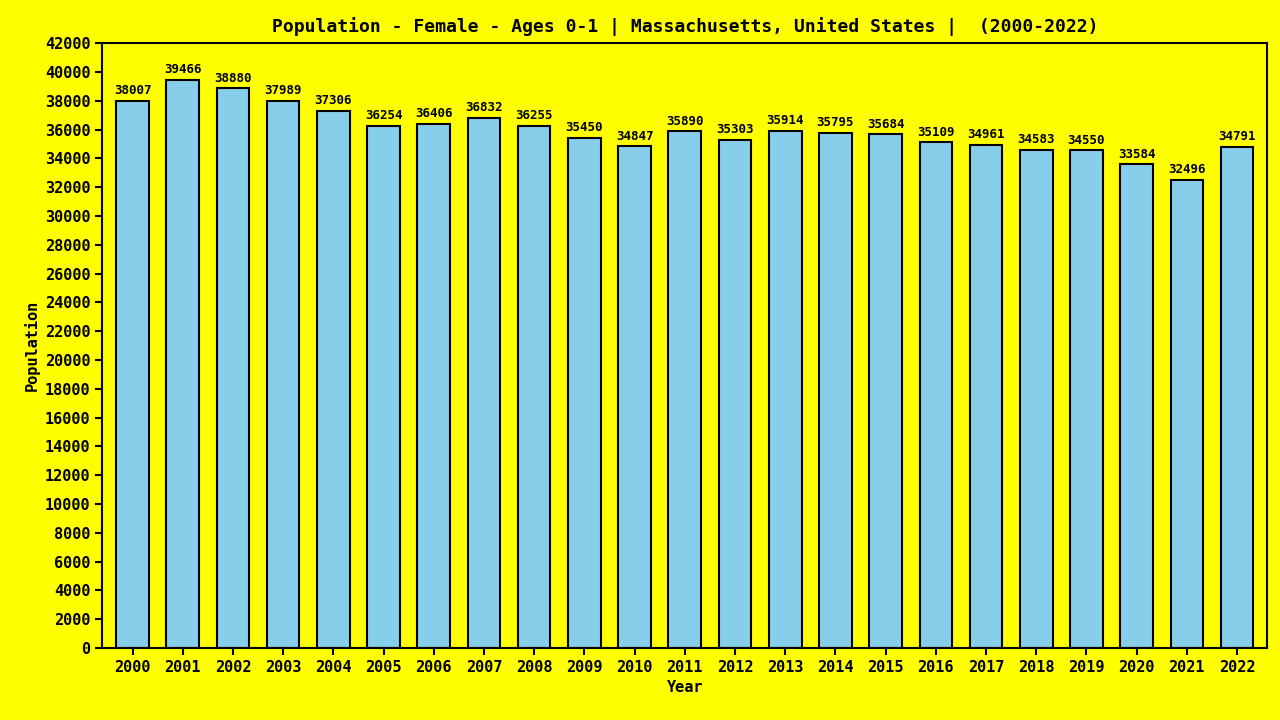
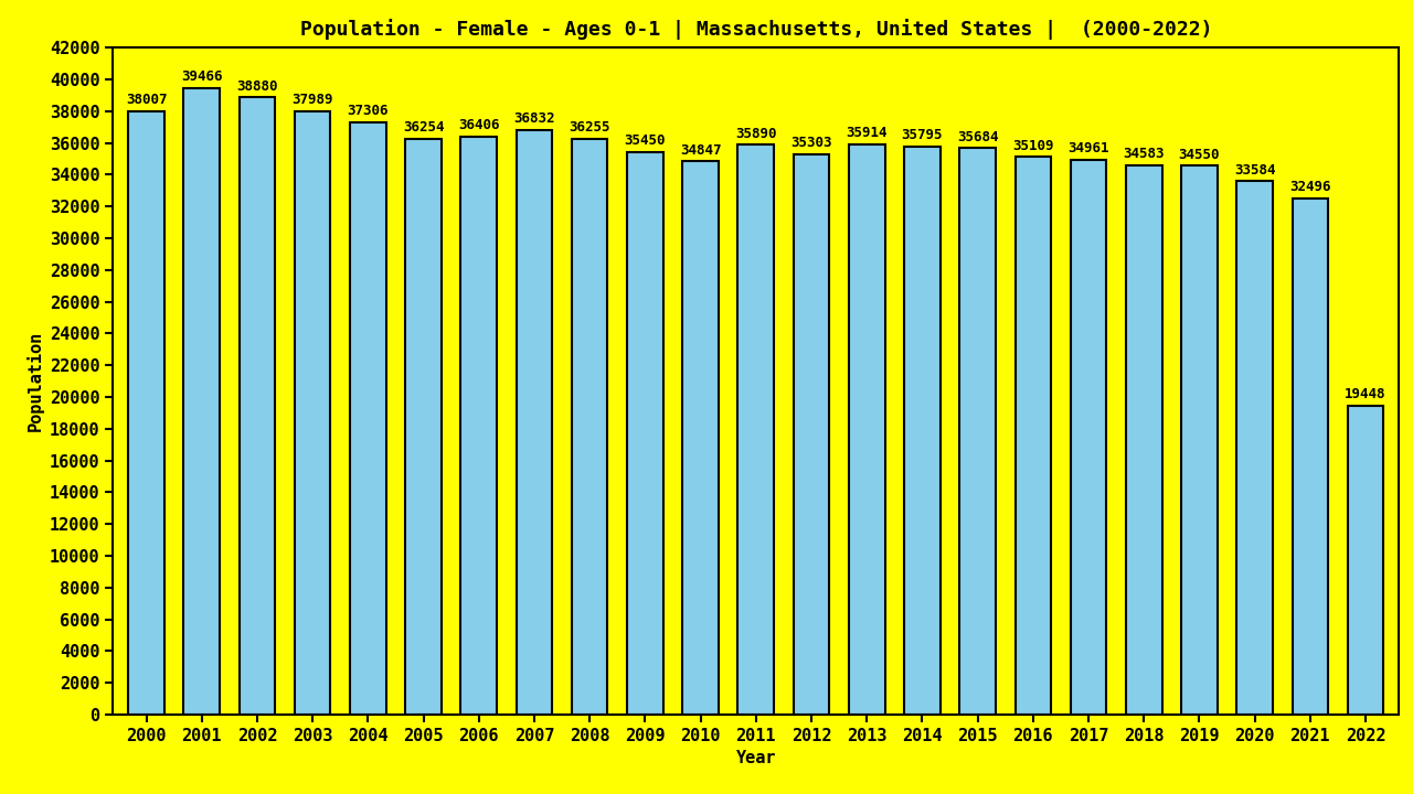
2022: 34791 -> 19448
